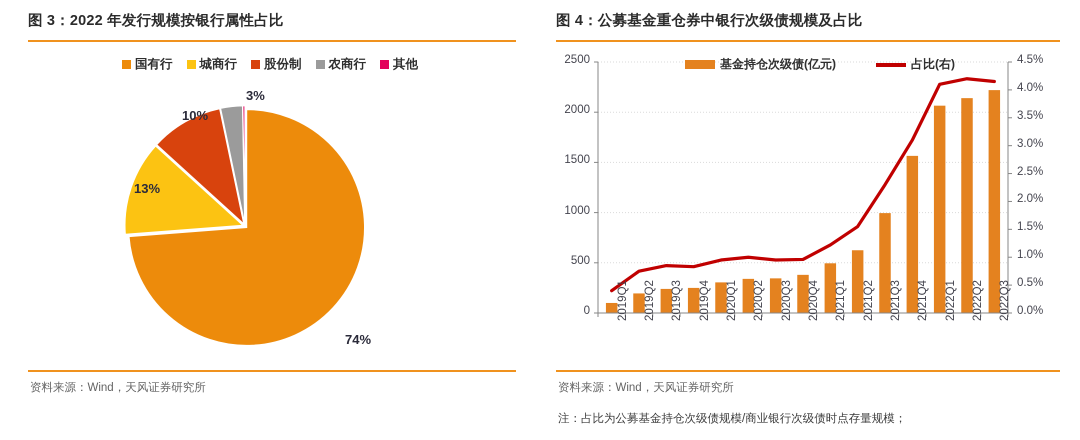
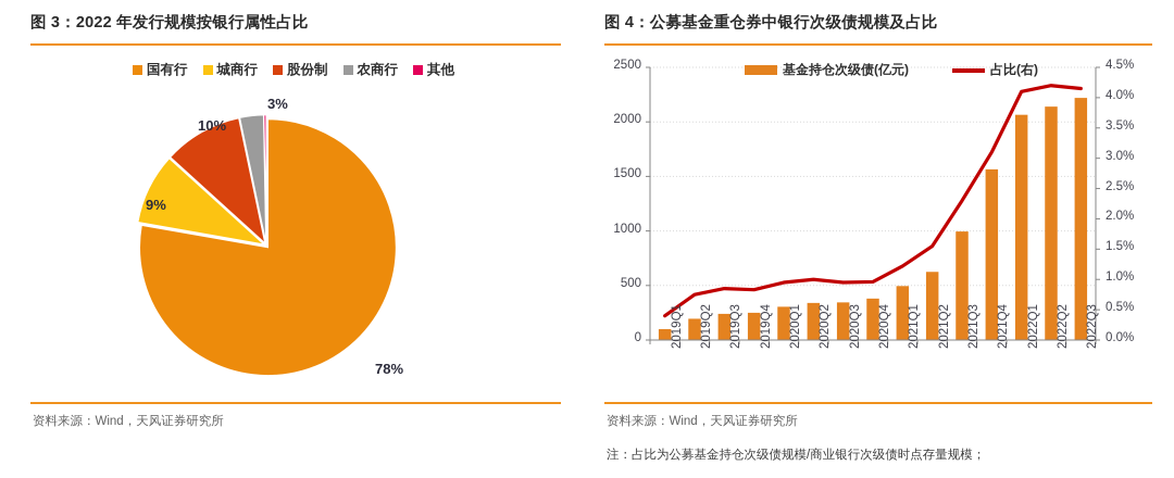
图 3：2022 年发行规模按银行属性占比/国有行: 74% -> 78%
图 3：2022 年发行规模按银行属性占比/城商行: 13% -> 9%
